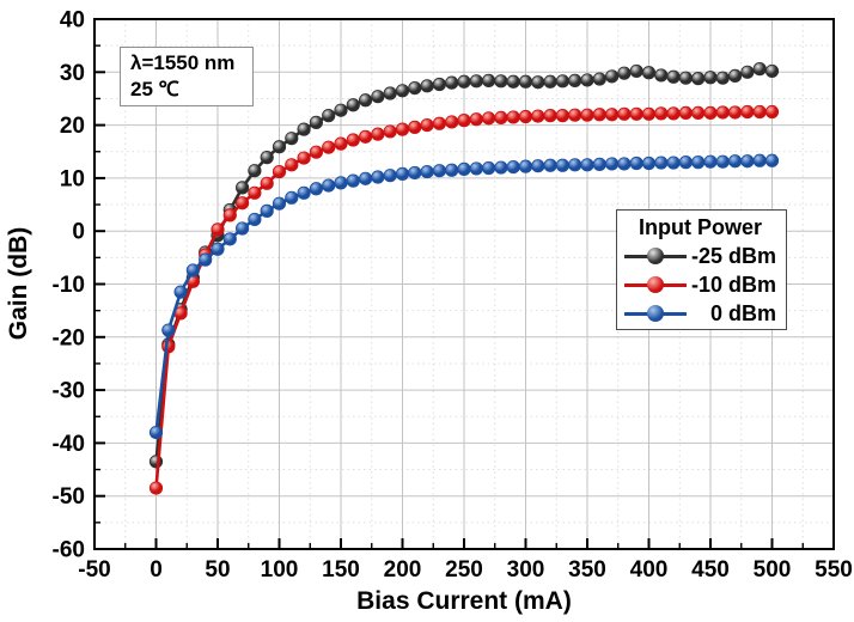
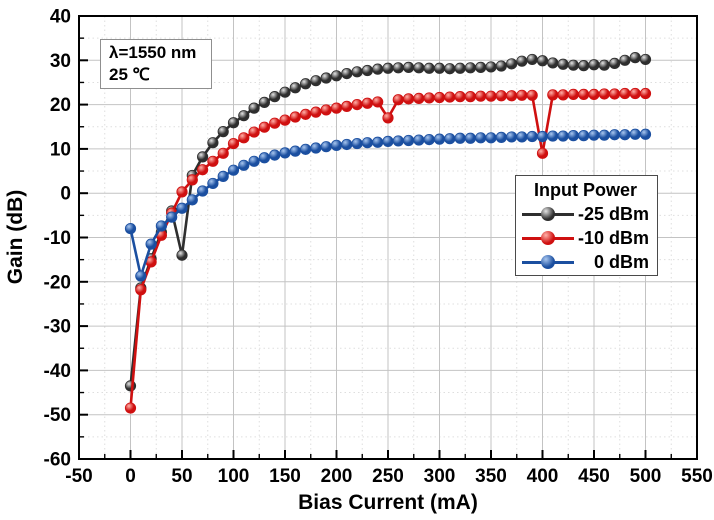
0 dBm/0: -38 -> -8
-25 dBm/50: -1 -> -14
-10 dBm/250: 21 -> 17
-10 dBm/400: 22 -> 9
